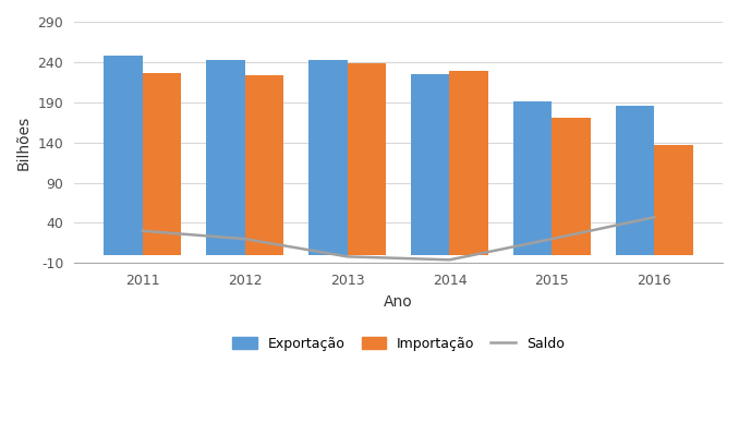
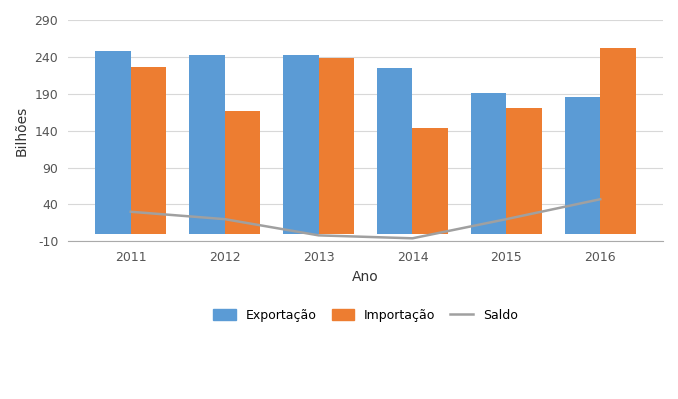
Importação/2012: 223 -> 166
Importação/2014: 229 -> 144
Importação/2016: 137 -> 252
